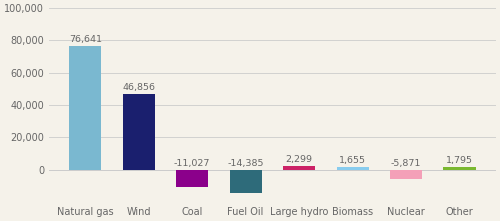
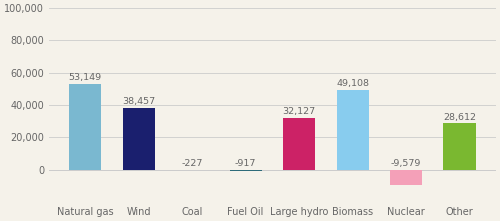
Natural gas: 76,641 -> 53,149
Wind: 46,856 -> 38,457
Coal: -11,027 -> -227
Fuel Oil: -14,385 -> -917
Large hydro: 2,299 -> 32,127
Biomass: 1,655 -> 49,108
Nuclear: -5,871 -> -9,579
Other: 1,795 -> 28,612
